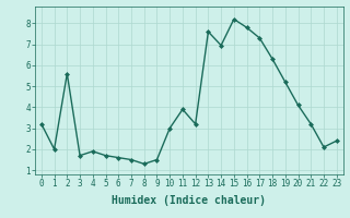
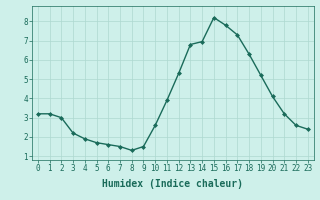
1: 2.0 -> 3.2
2: 5.6 -> 3.0
3: 1.7 -> 2.2
10: 3.0 -> 2.6
12: 3.2 -> 5.3
13: 7.6 -> 6.8
22: 2.1 -> 2.6
